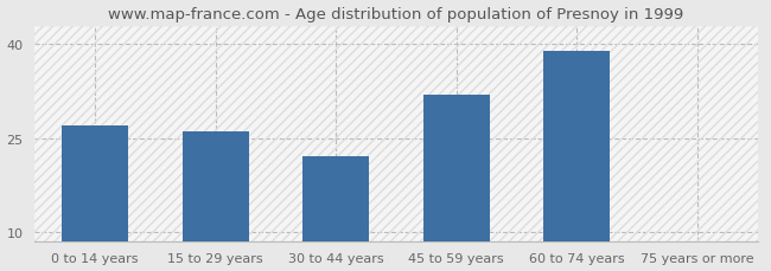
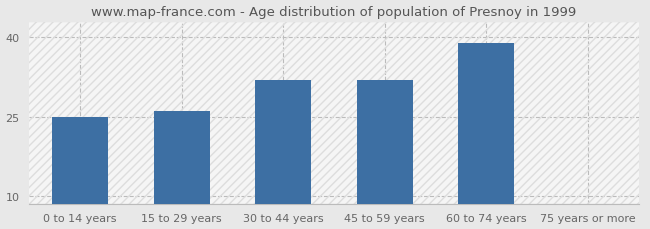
0 to 14 years: 27 -> 25
30 to 44 years: 22 -> 32
